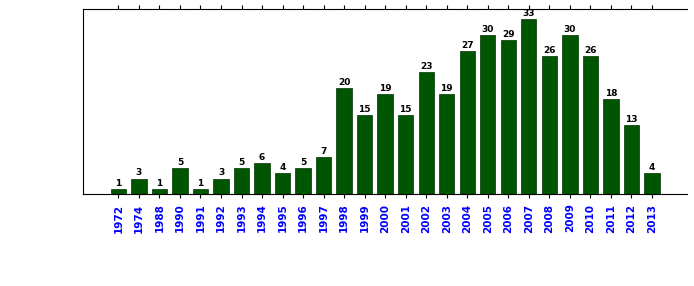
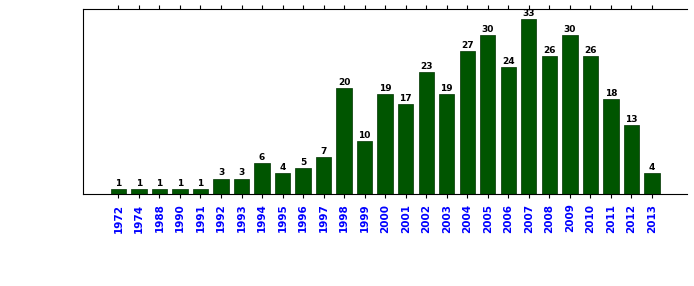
1974: 3 -> 1
1990: 5 -> 1
1993: 5 -> 3
1999: 15 -> 10
2001: 15 -> 17
2006: 29 -> 24
